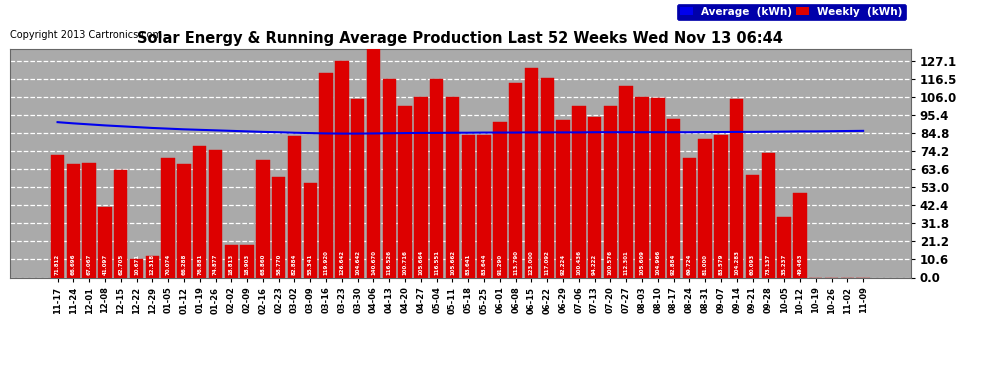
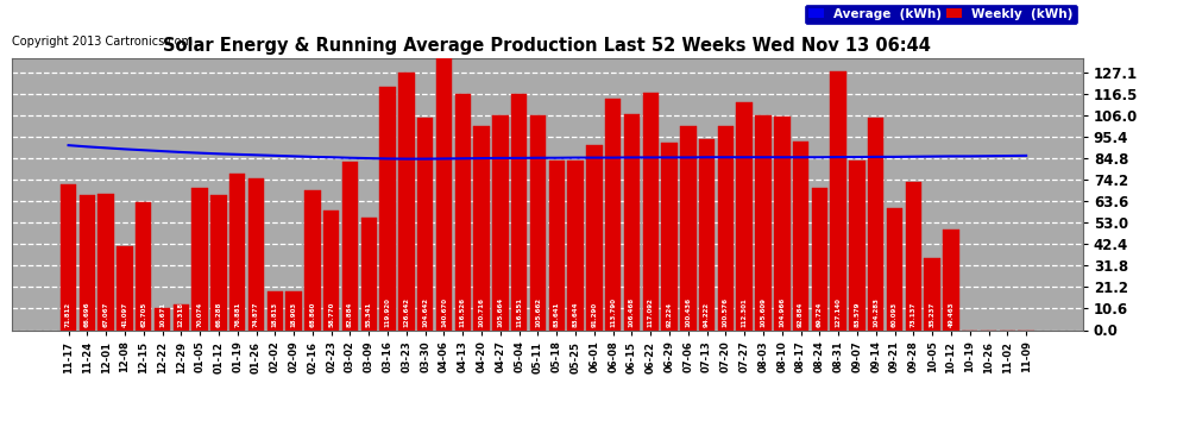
Weekly (kWh)/06-15: 123 -> 106
Weekly (kWh)/08-31: 81 -> 127
